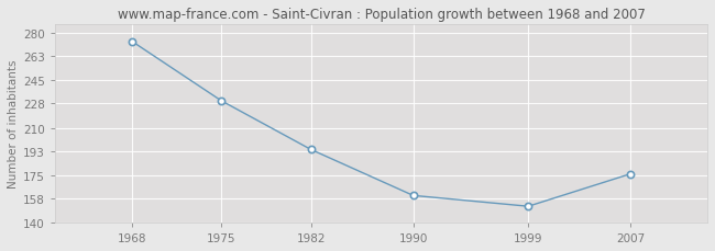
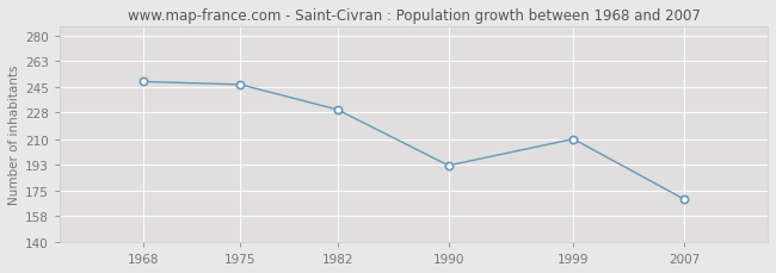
1968: 274 -> 249
1975: 230 -> 247
1982: 194 -> 230
1990: 160 -> 192
1999: 152 -> 210
2007: 176 -> 169
